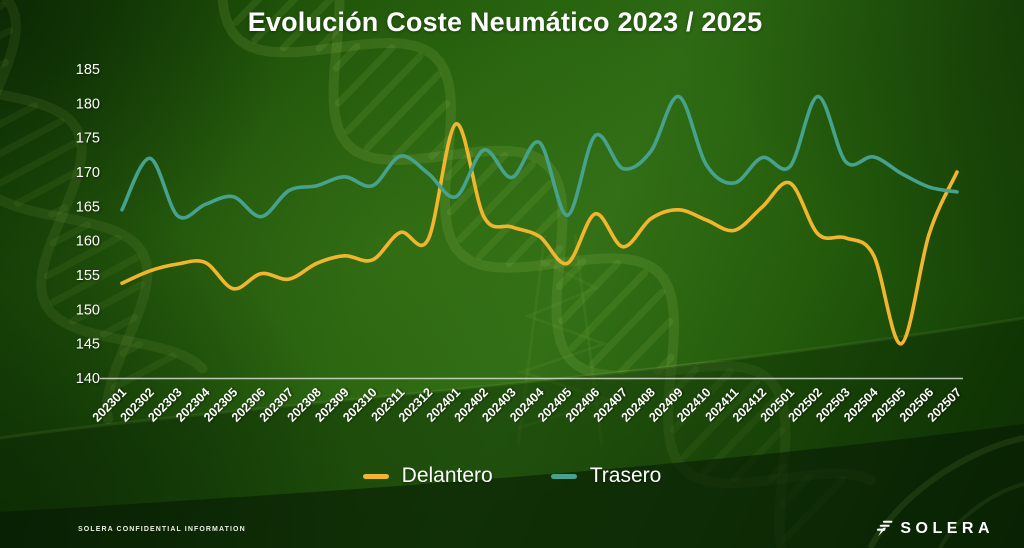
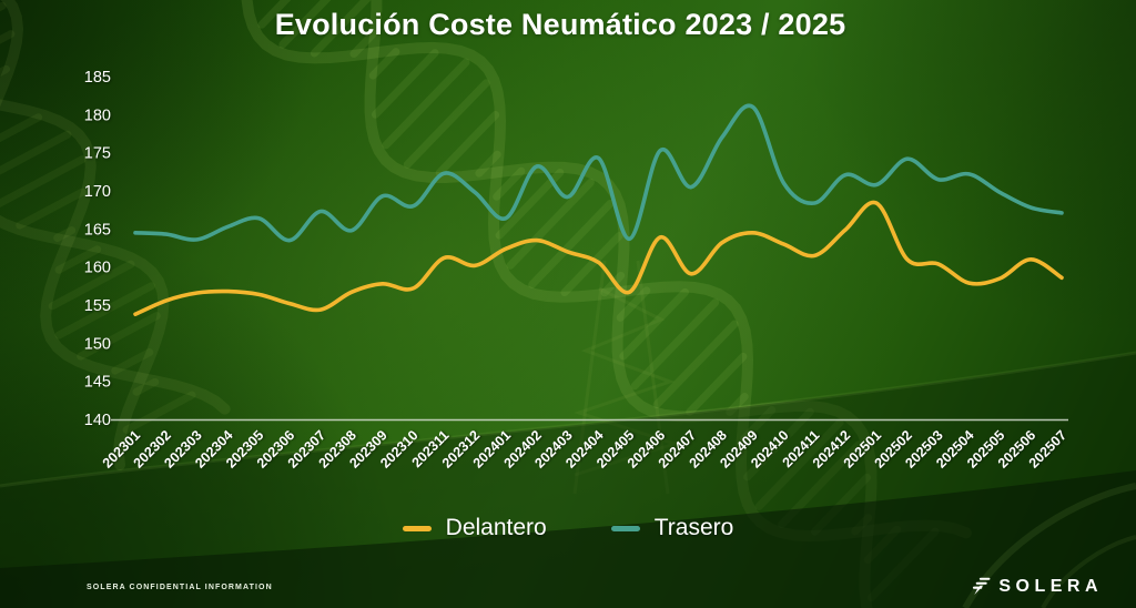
Trasero/202302: 172 -> 164
Delantero/202305: 153 -> 156
Trasero/202308: 168 -> 165
Delantero/202401: 177 -> 162
Trasero/202408: 173 -> 177
Trasero/202502: 181 -> 174
Delantero/202505: 145 -> 158
Delantero/202507: 170 -> 159
